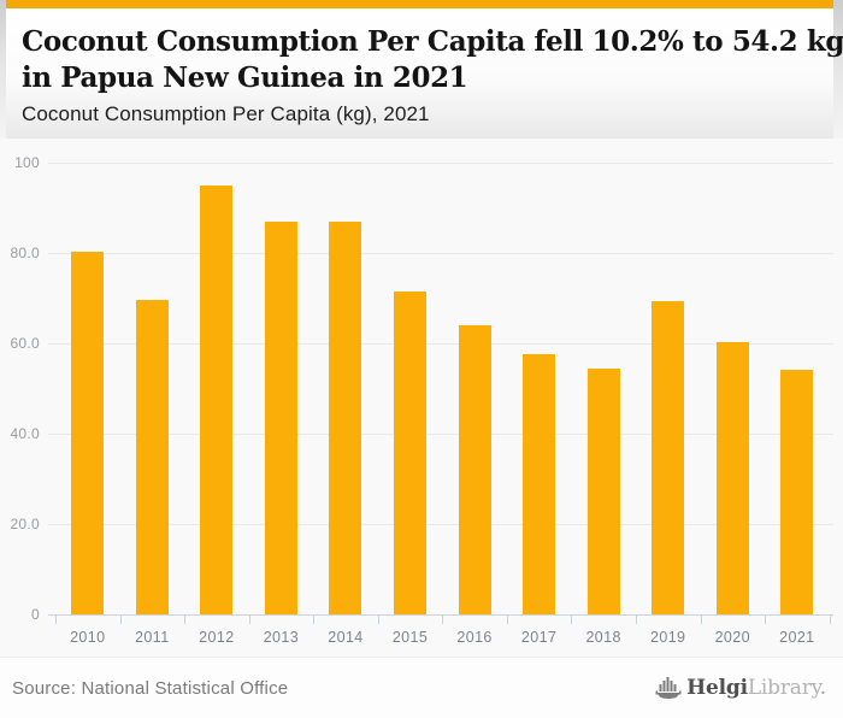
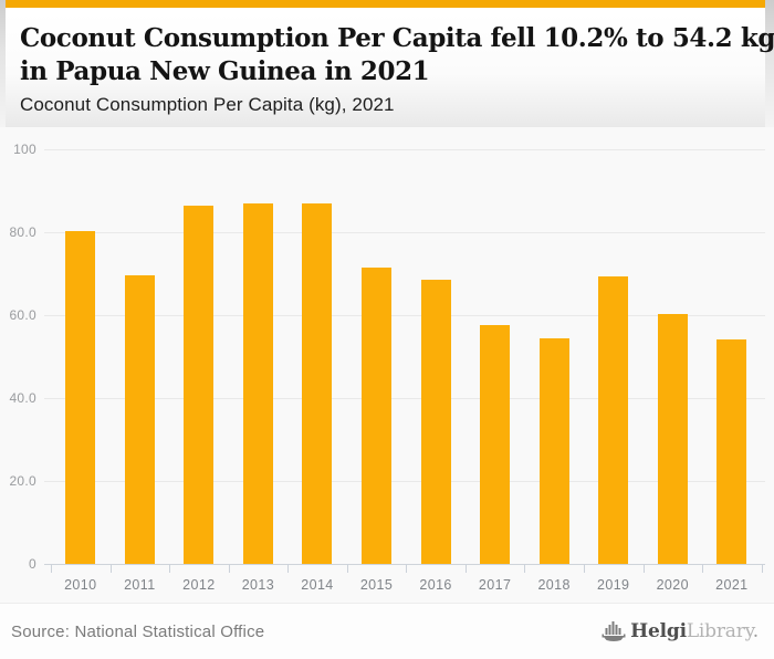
2012: 95 -> 86
2016: 64 -> 69
